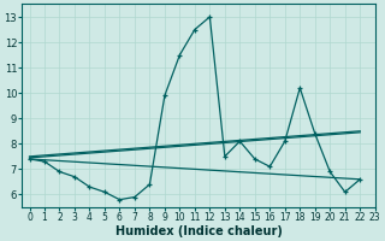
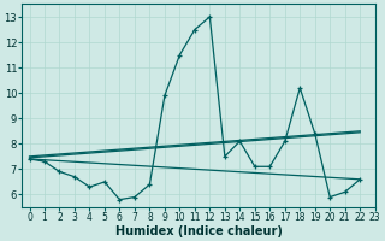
5: 6.1 -> 6.5
15: 7.4 -> 7.1
20: 6.9 -> 5.9
